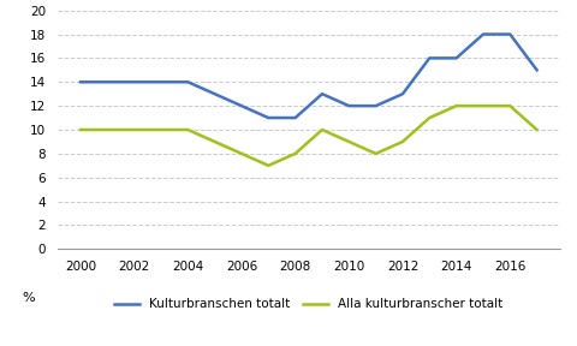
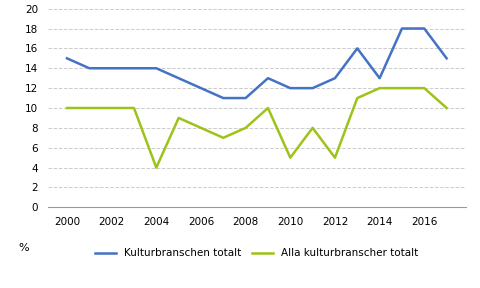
Kulturbranschen totalt/2000: 14 -> 15
Alla kulturbranscher totalt/2004: 10 -> 4
Alla kulturbranscher totalt/2010: 9 -> 5
Alla kulturbranscher totalt/2012: 9 -> 5
Kulturbranschen totalt/2014: 16 -> 13
